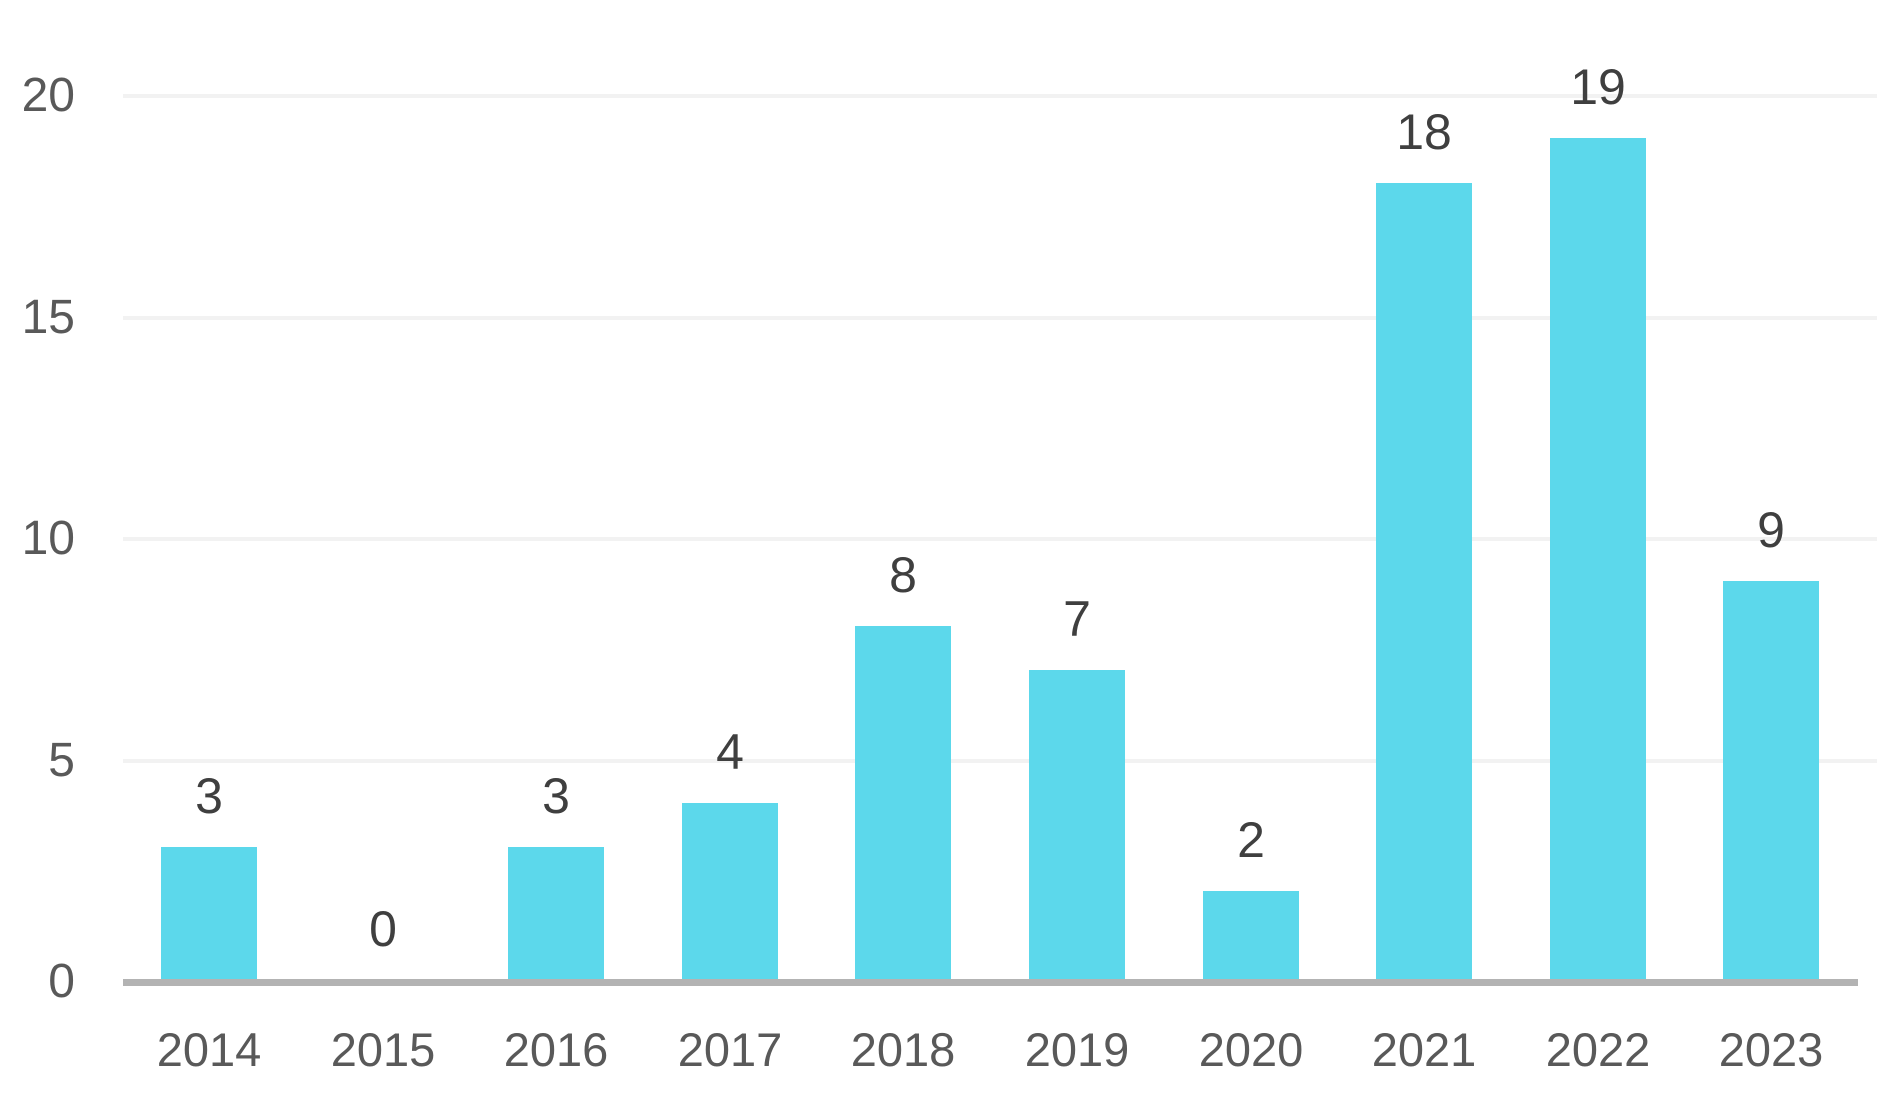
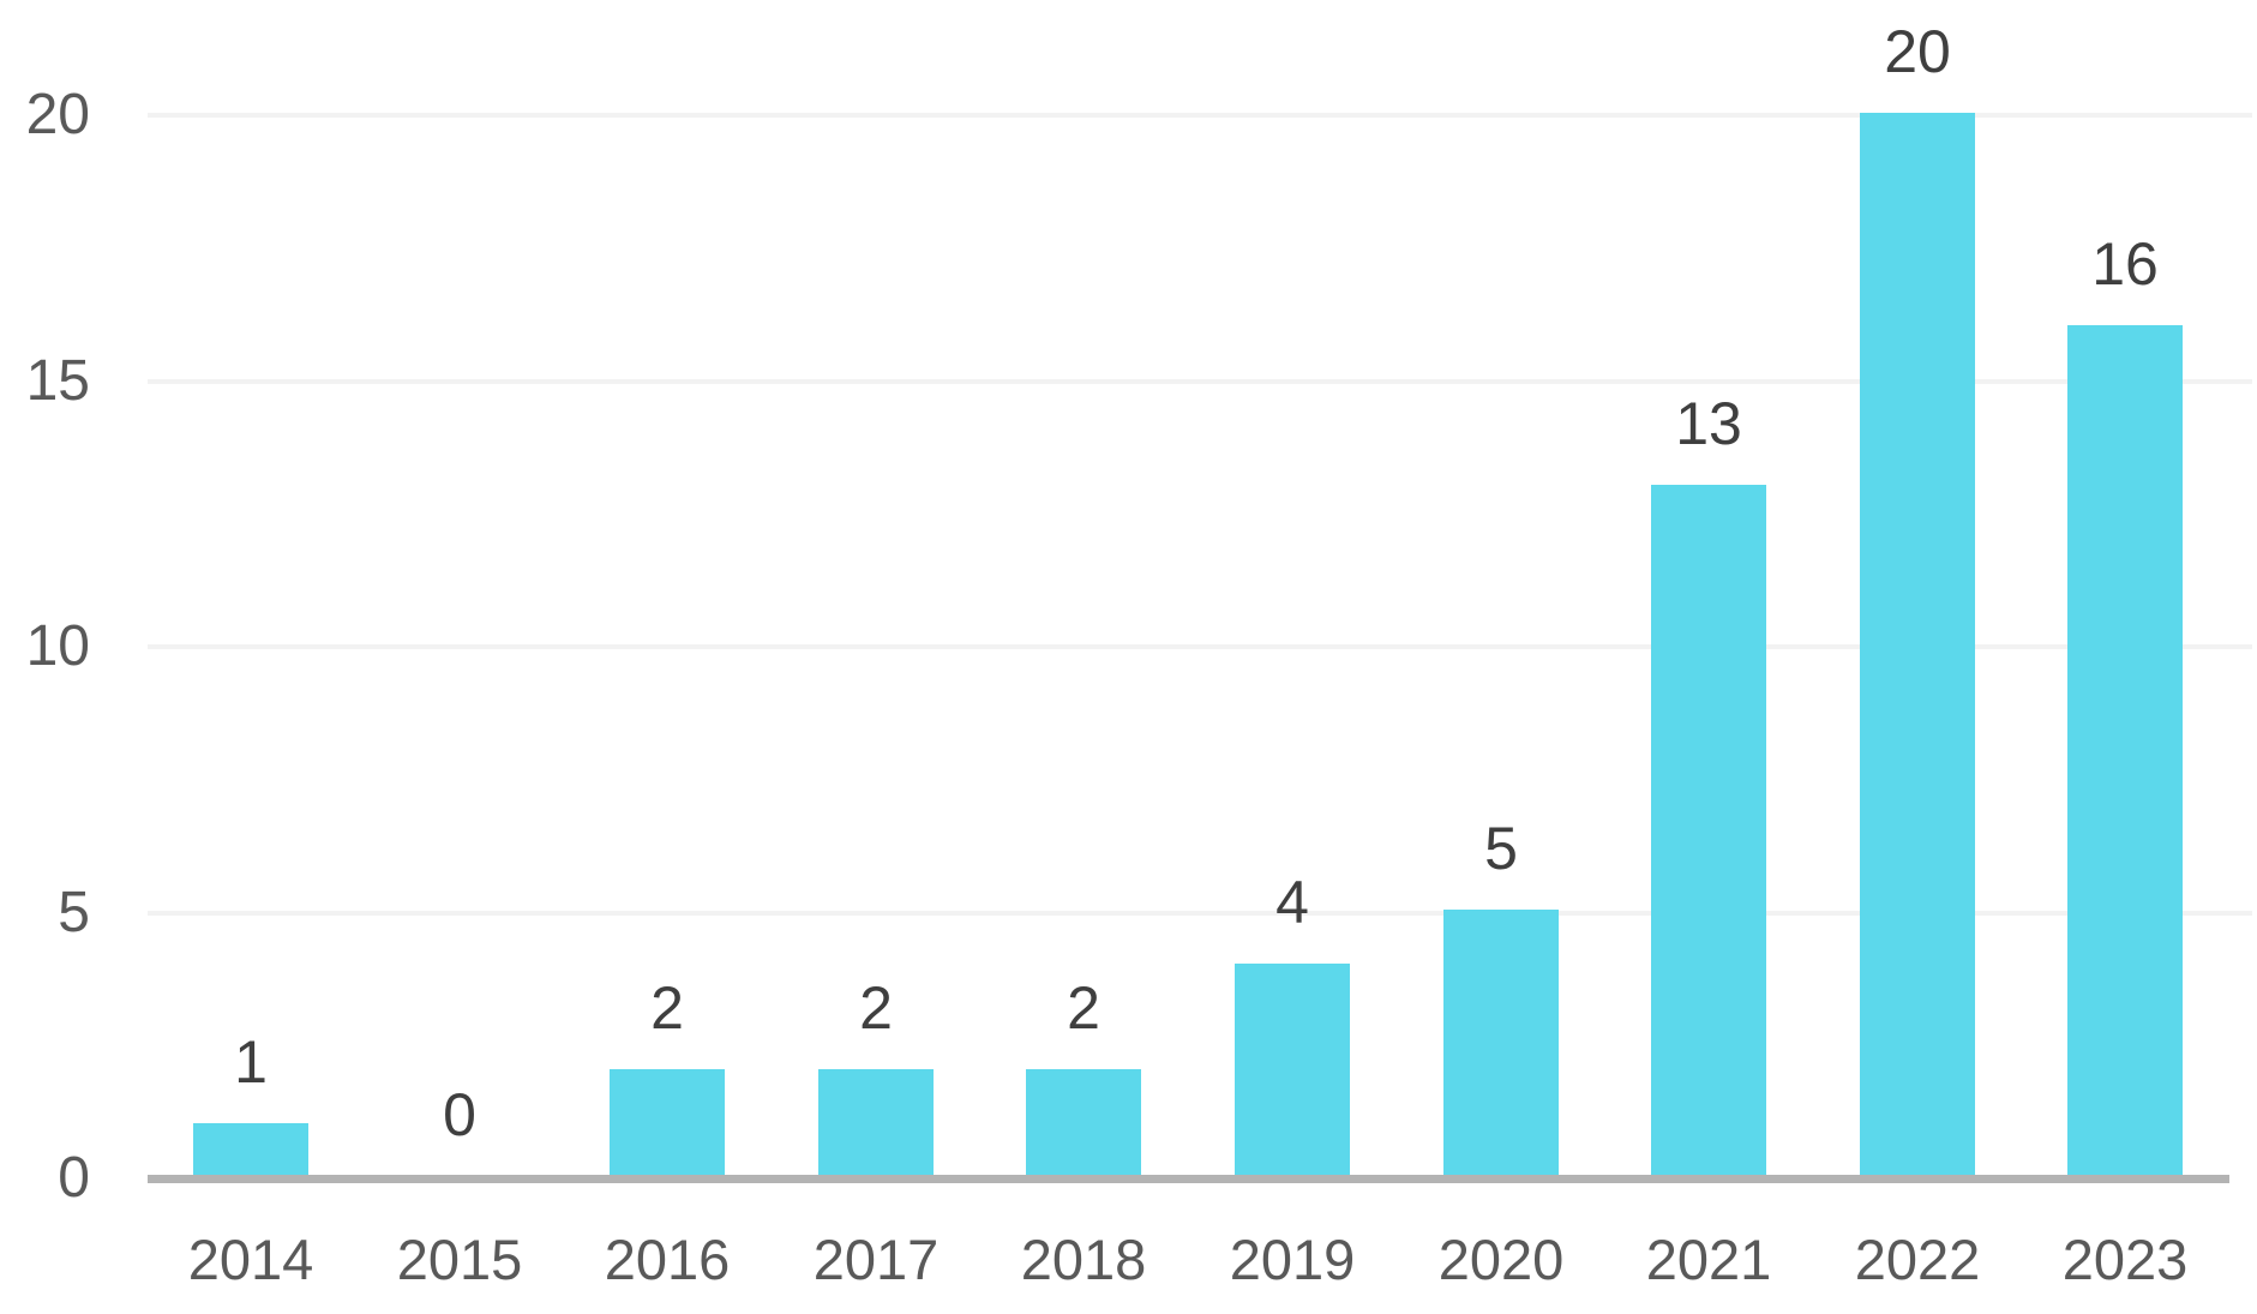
2014: 3 -> 1
2016: 3 -> 2
2017: 4 -> 2
2018: 8 -> 2
2019: 7 -> 4
2020: 2 -> 5
2021: 18 -> 13
2022: 19 -> 20
2023: 9 -> 16
